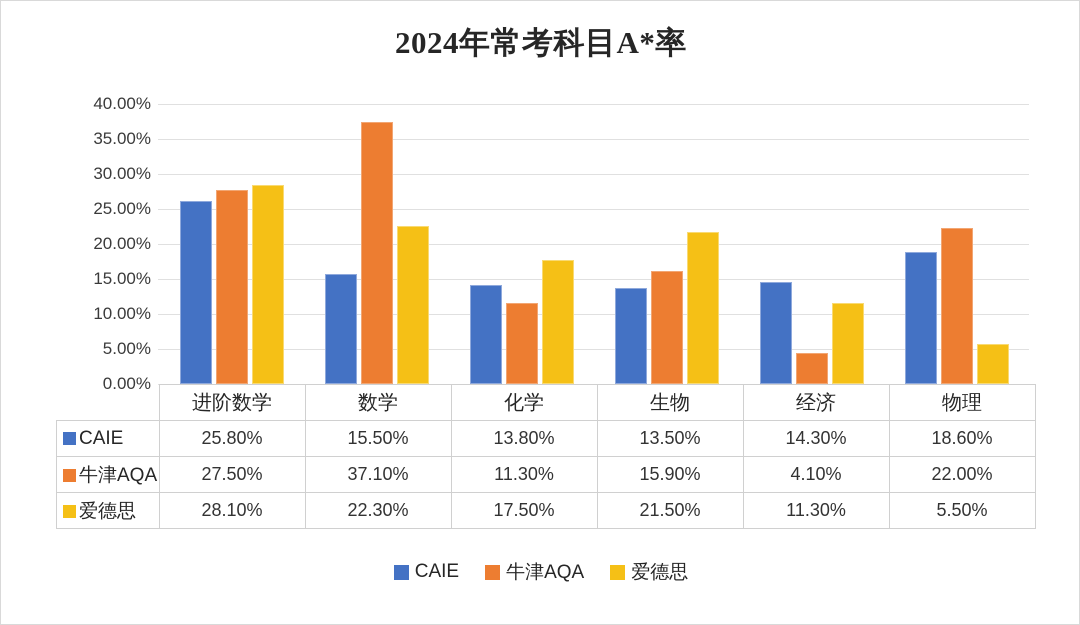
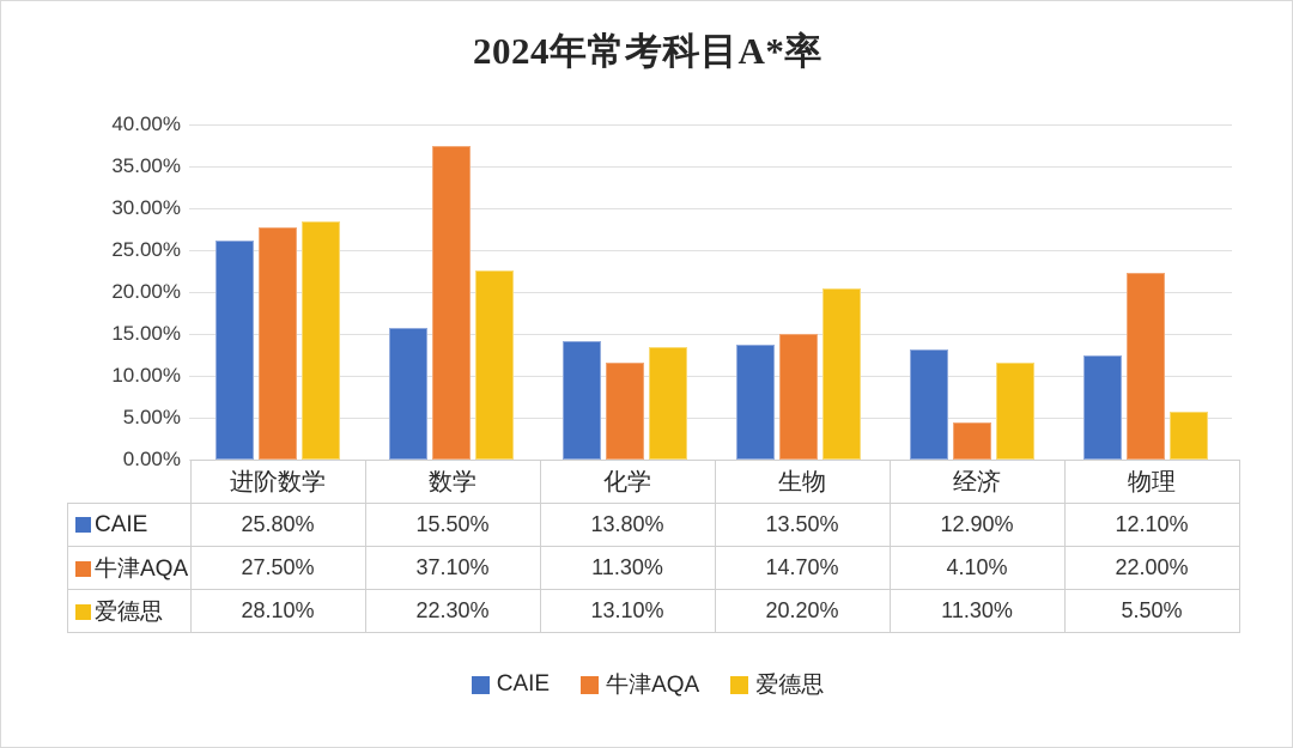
爱德思/化学: 17.50% -> 13.10%
牛津AQA/生物: 15.90% -> 14.70%
爱德思/生物: 21.50% -> 20.20%
CAIE/经济: 14.30% -> 12.90%
CAIE/物理: 18.60% -> 12.10%
